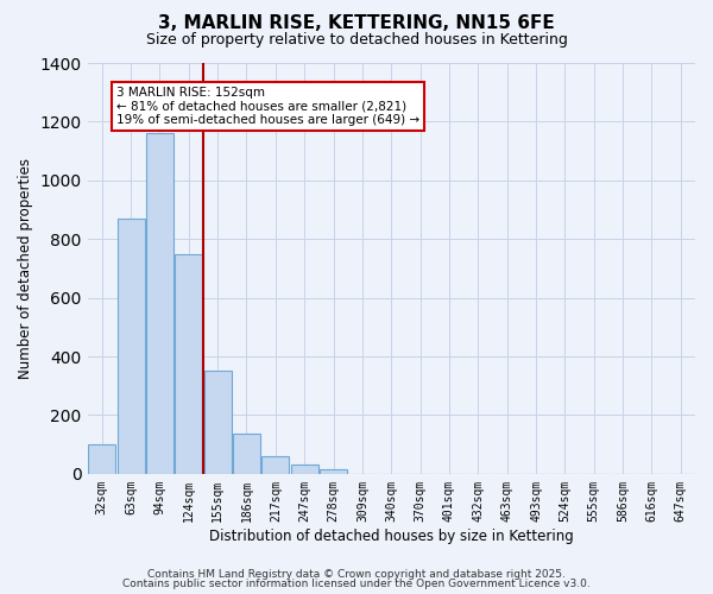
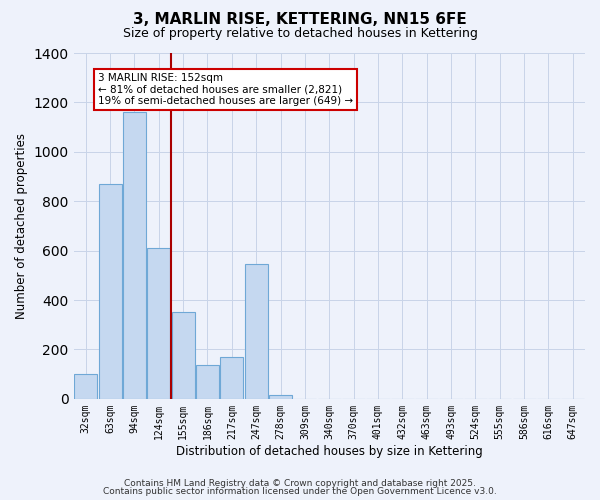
124sqm: 750 -> 610
217sqm: 62 -> 170
247sqm: 30 -> 545
